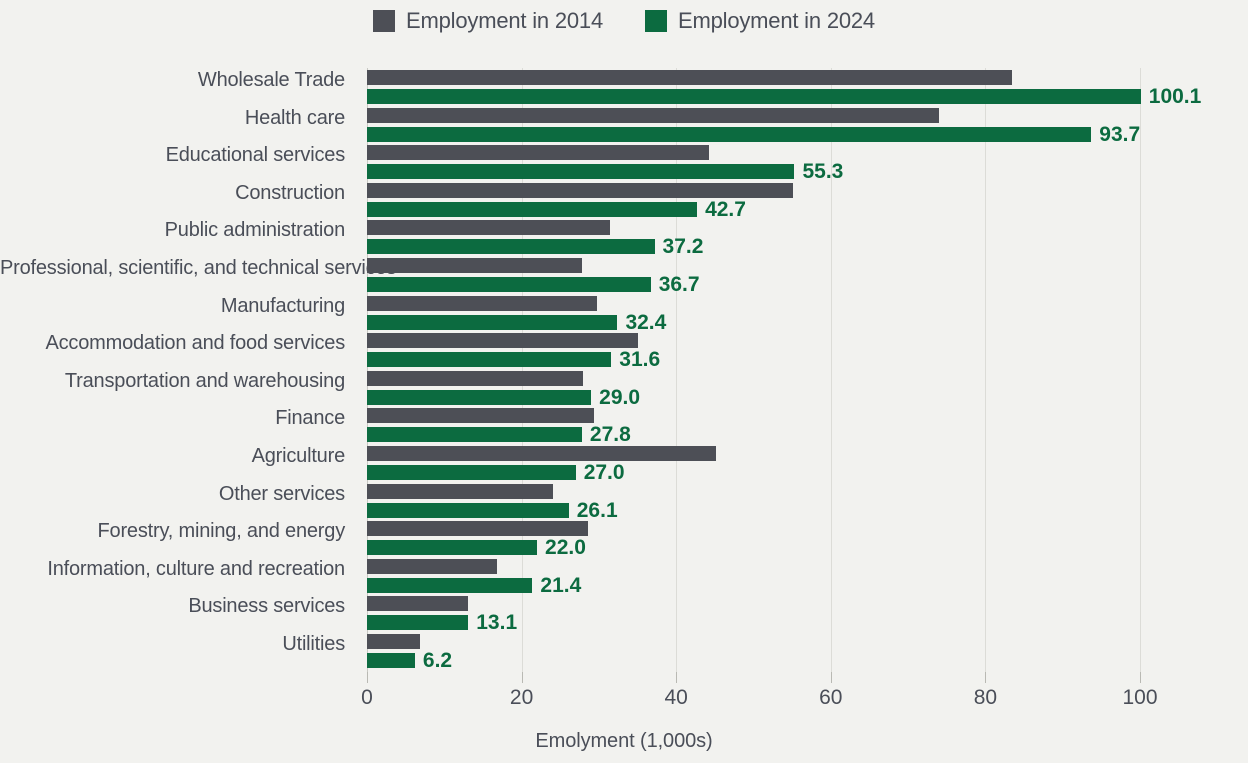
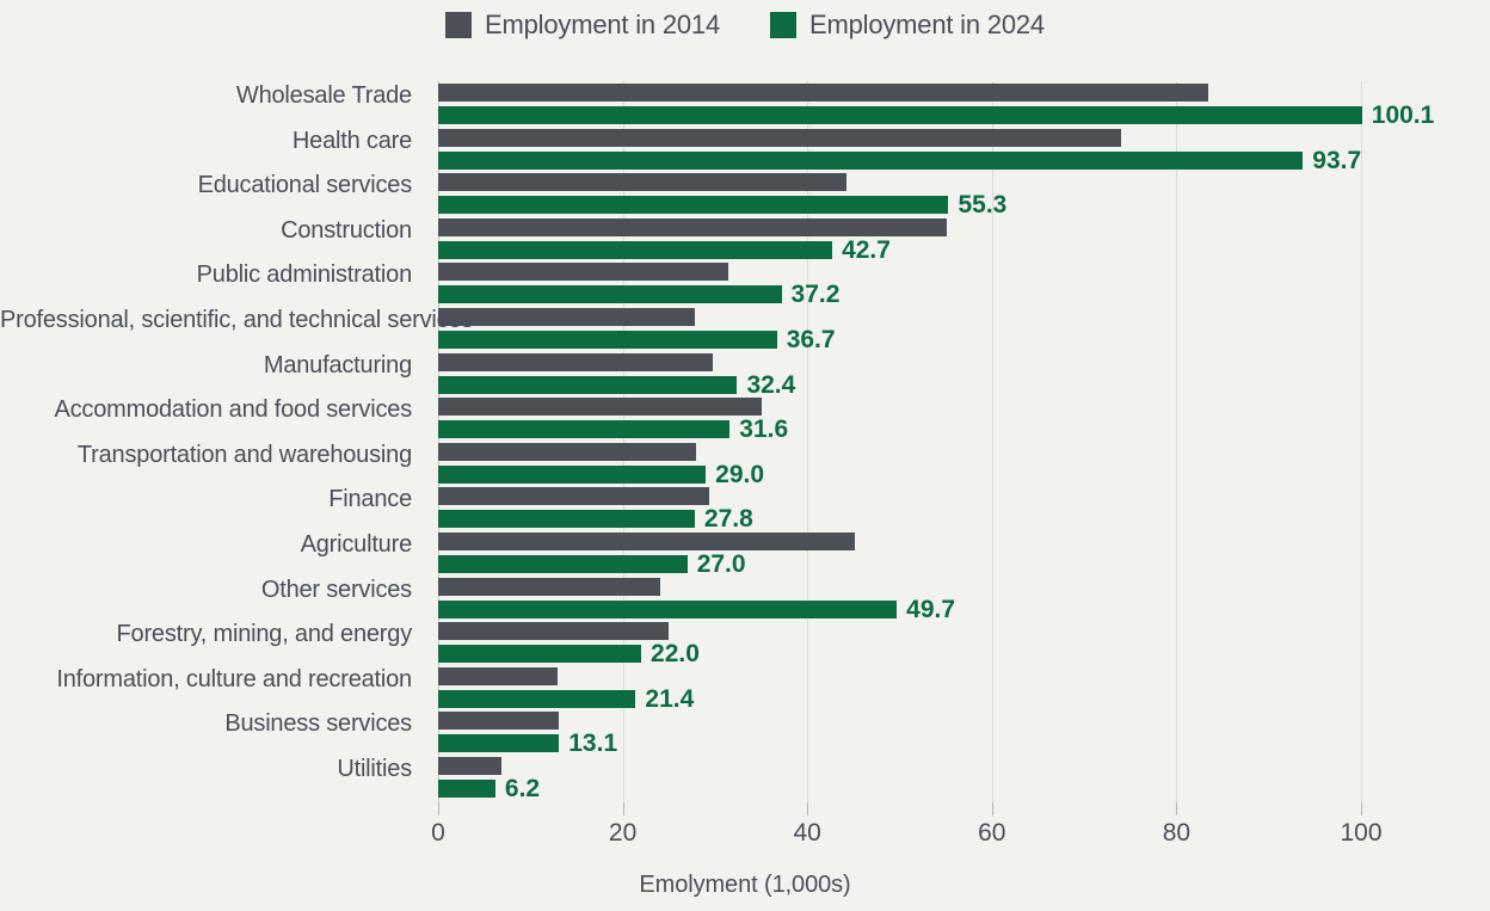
Employment in 2024/Other services: 26.1 -> 49.7
Employment in 2014/Forestry, mining, and energy: 29 -> 25
Employment in 2014/Information, culture and recreation: 17 -> 13
